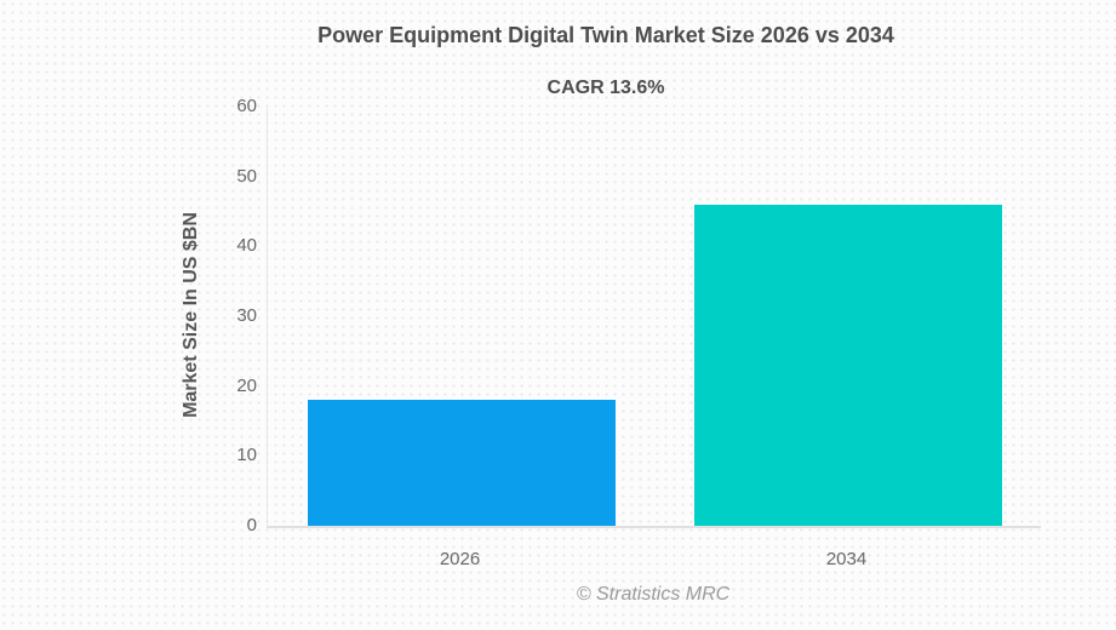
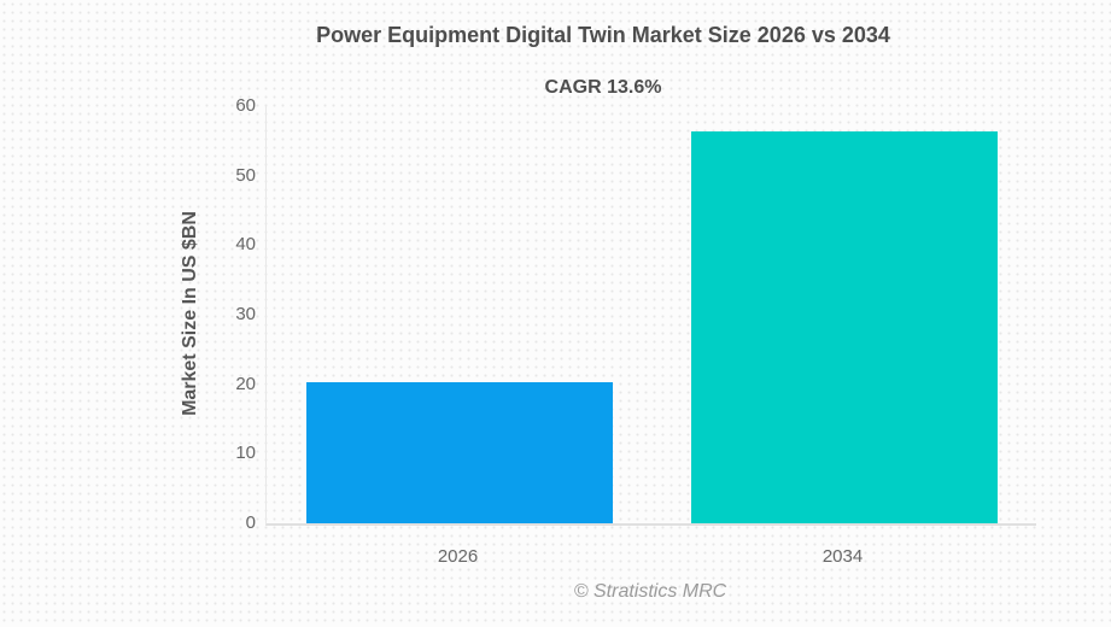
2026: 18 -> 20
2034: 46 -> 56
